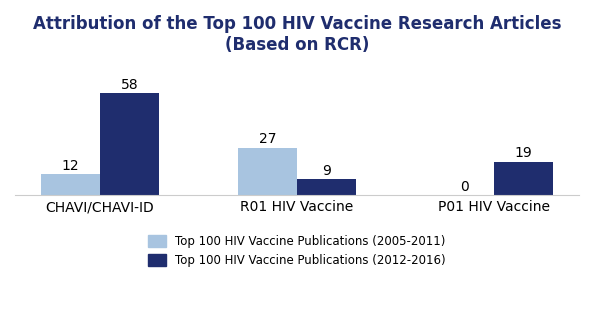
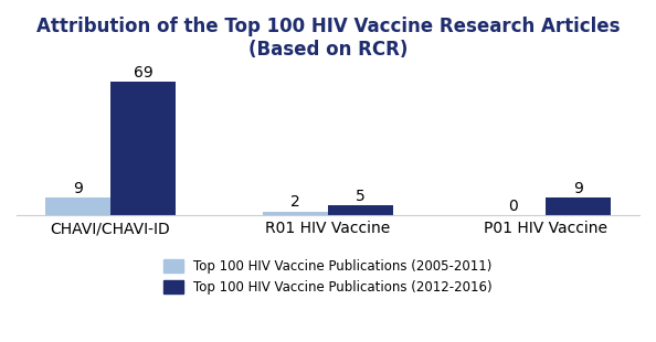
Top 100 HIV Vaccine Publications (2005-2011)/CHAVI/CHAVI-ID: 12 -> 9
Top 100 HIV Vaccine Publications (2012-2016)/CHAVI/CHAVI-ID: 58 -> 69
Top 100 HIV Vaccine Publications (2005-2011)/R01 HIV Vaccine: 27 -> 2
Top 100 HIV Vaccine Publications (2012-2016)/R01 HIV Vaccine: 9 -> 5
Top 100 HIV Vaccine Publications (2012-2016)/P01 HIV Vaccine: 19 -> 9
